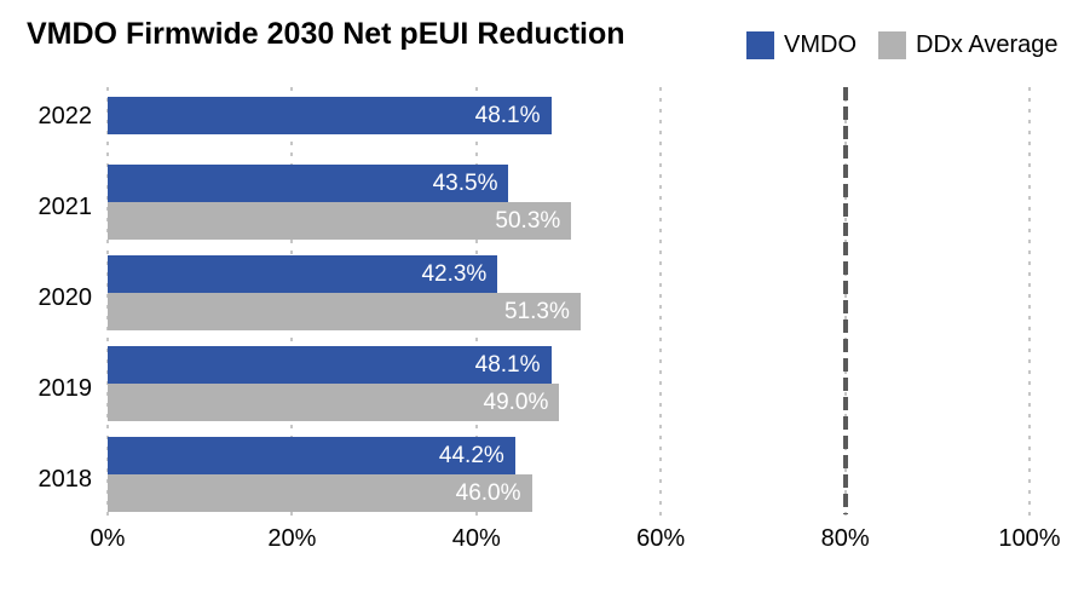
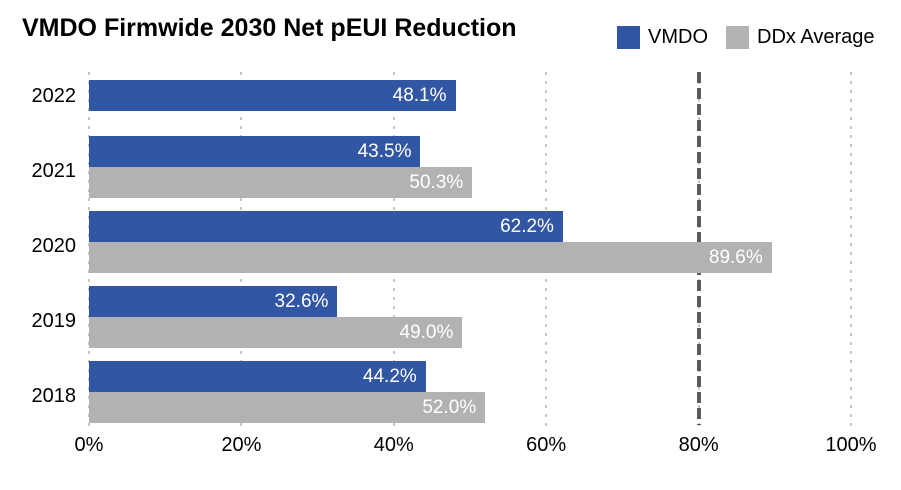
VMDO/2020: 42.3% -> 62.2%
DDx Average/2020: 51.3% -> 89.6%
VMDO/2019: 48.1% -> 32.6%
DDx Average/2018: 46.0% -> 52.0%
